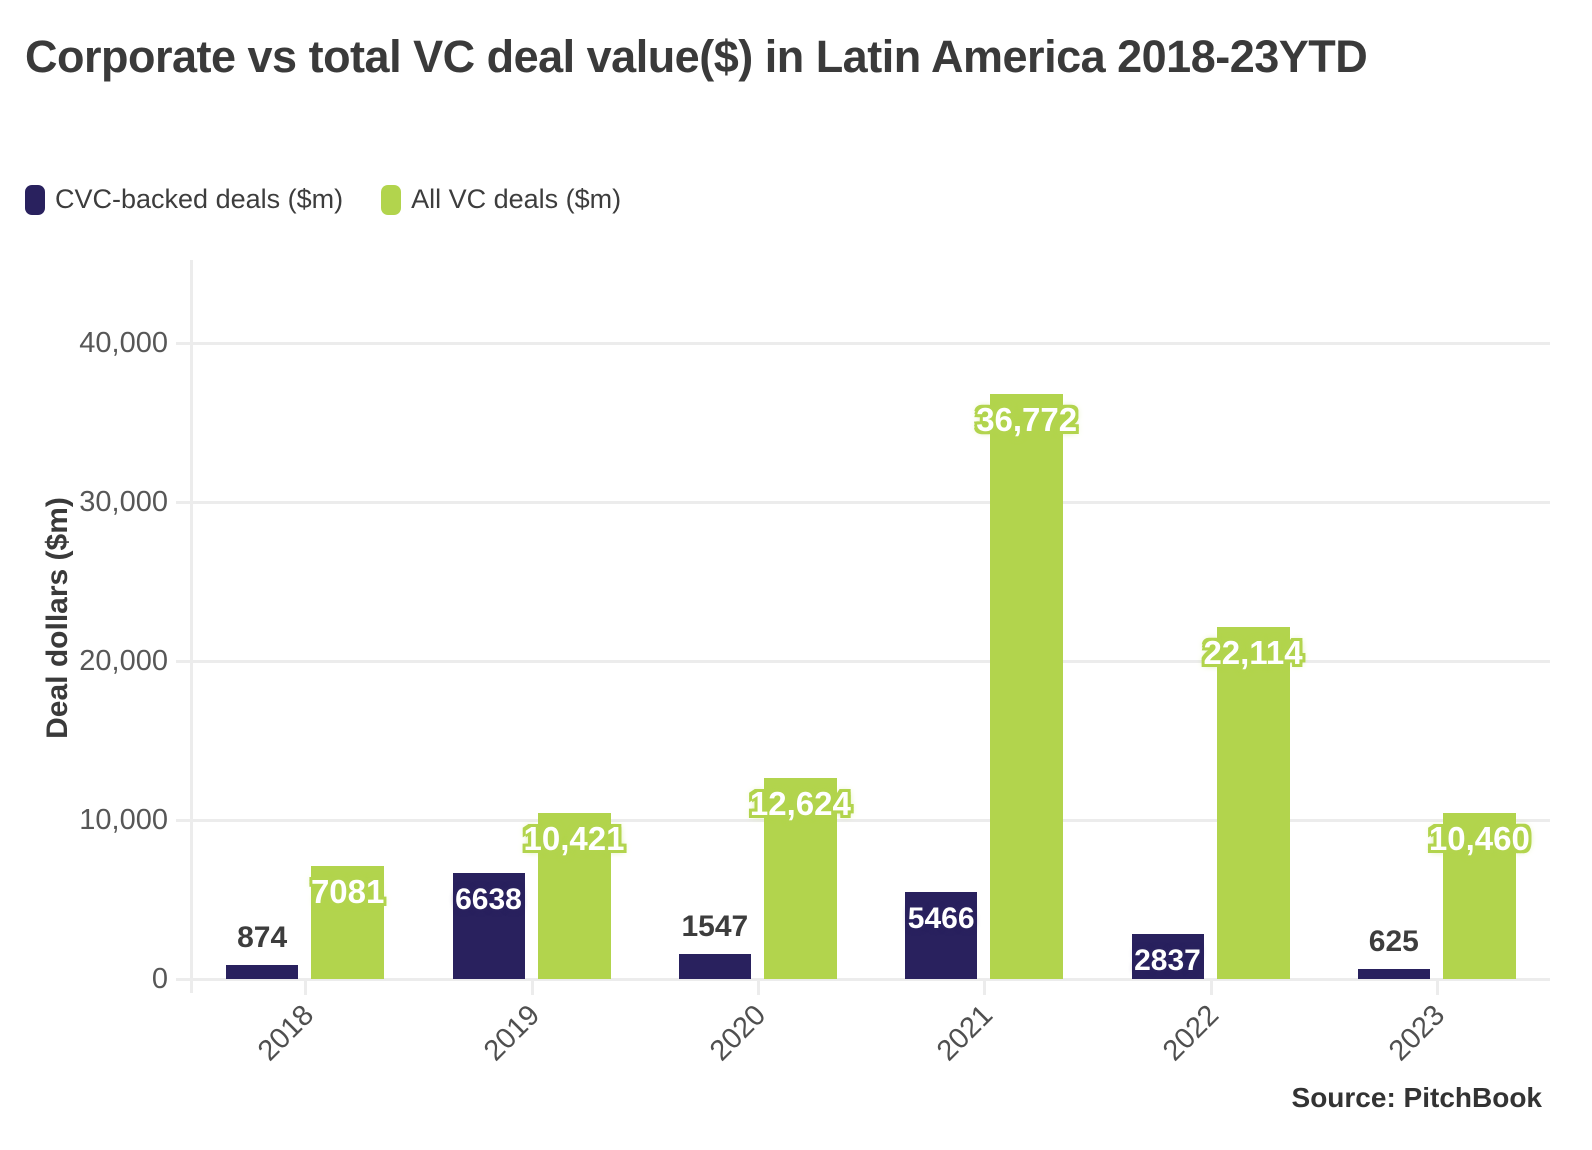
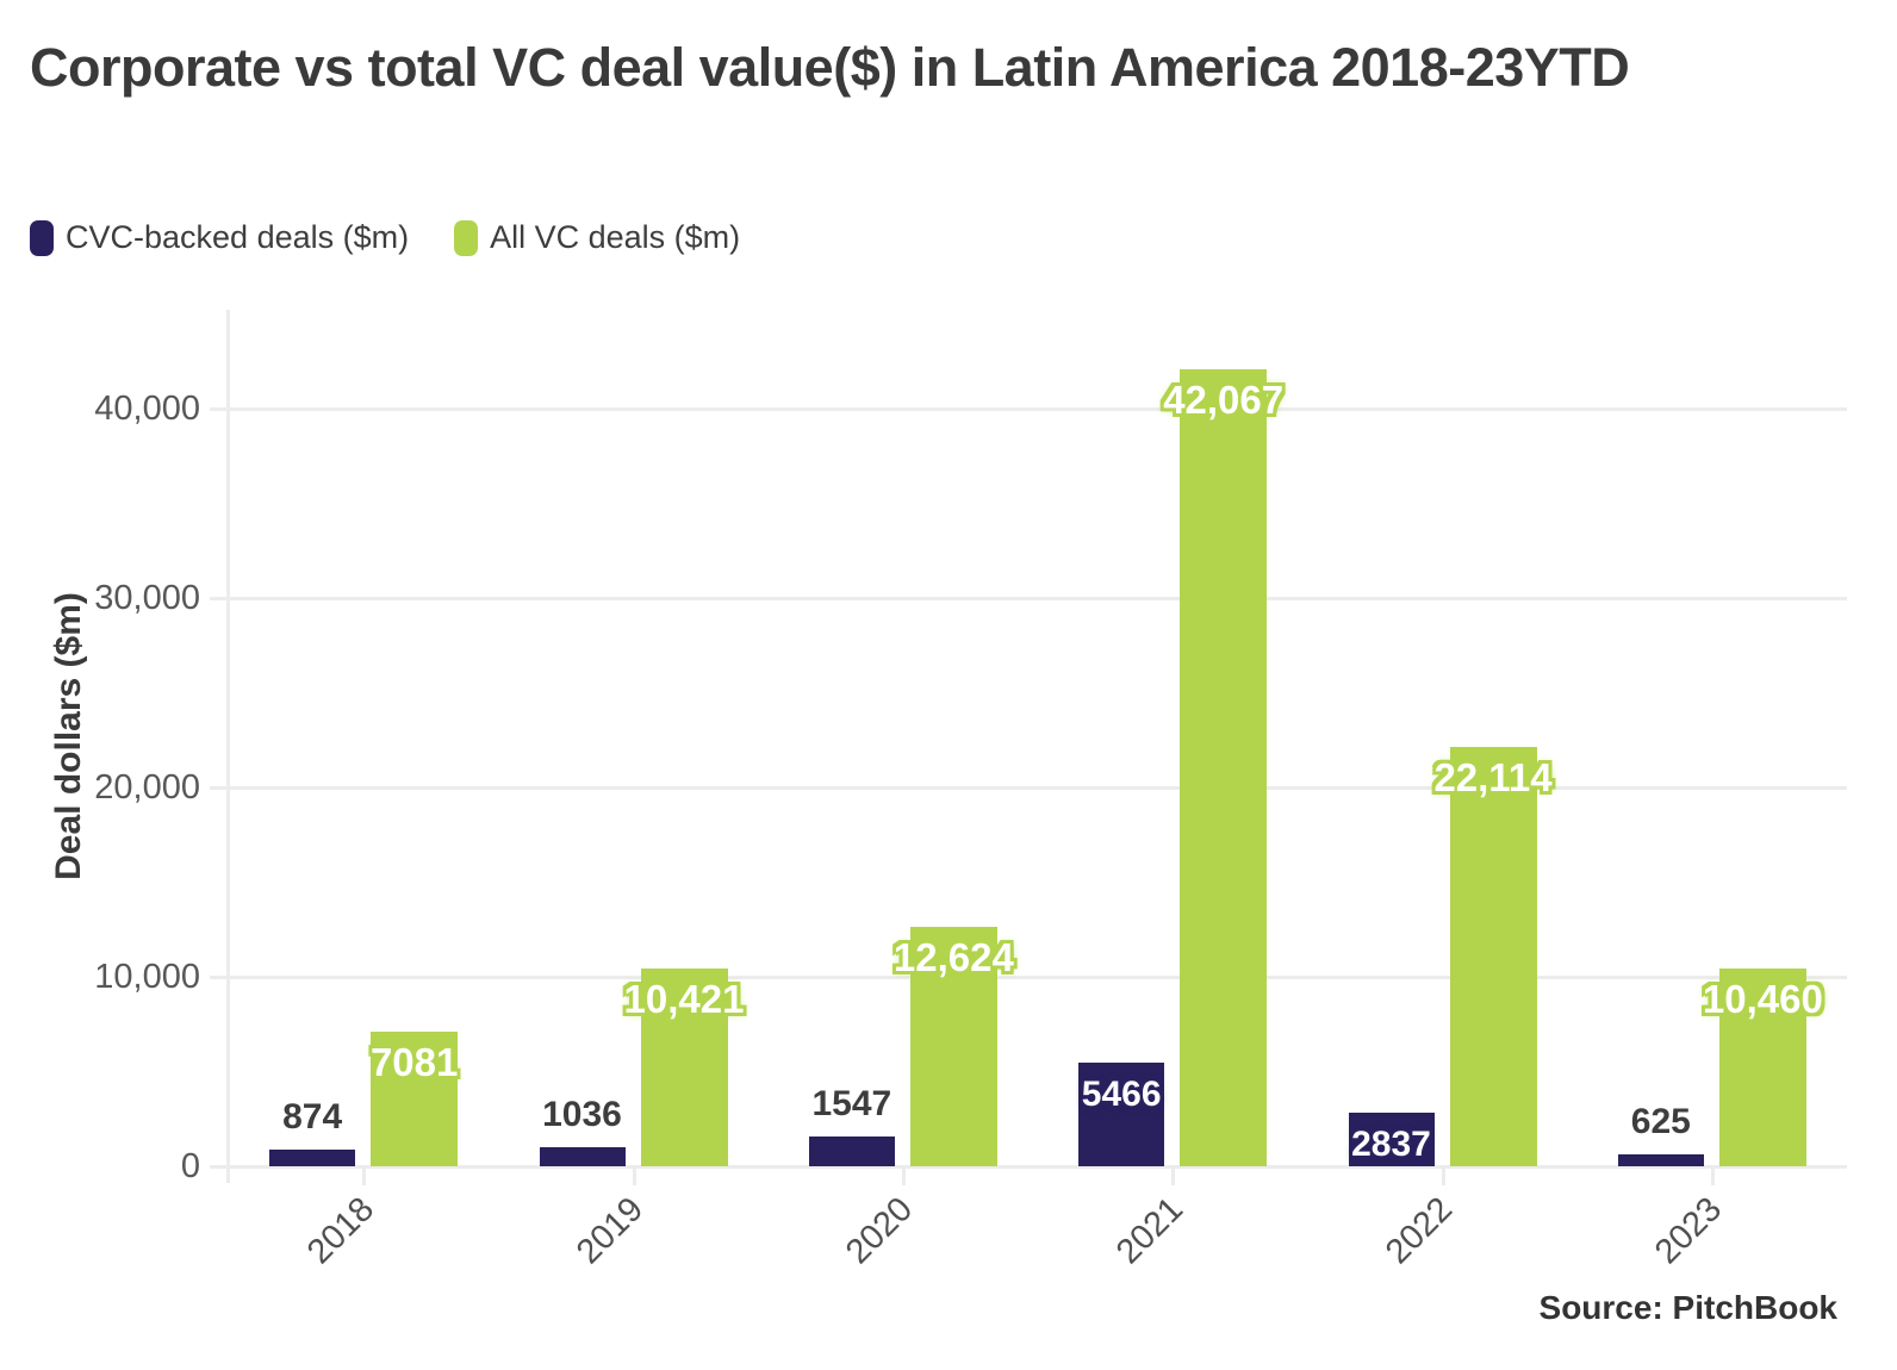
CVC-backed deals ($m)/2019: 6638 -> 1036
All VC deals ($m)/2021: 36,772 -> 42,067
